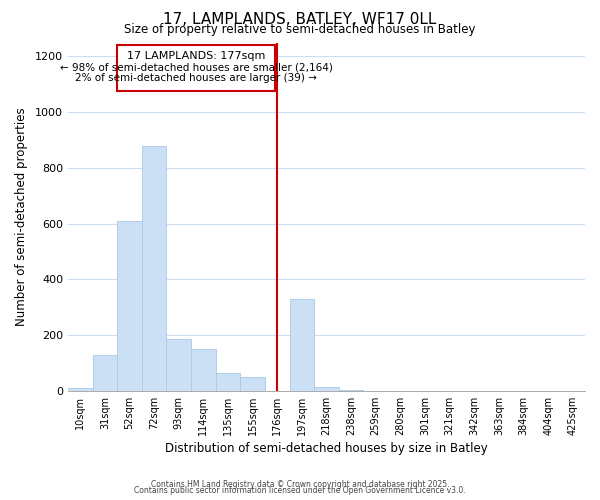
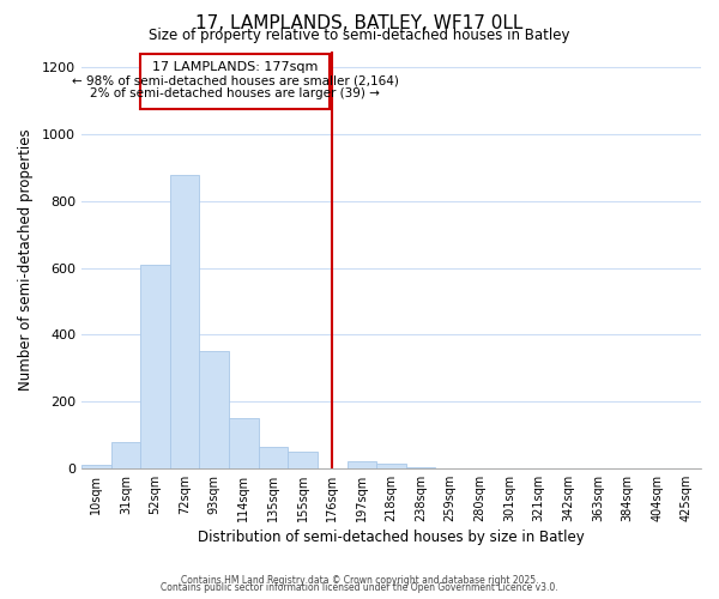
31sqm: 130 -> 80
93sqm: 185 -> 350
197sqm: 330 -> 20
